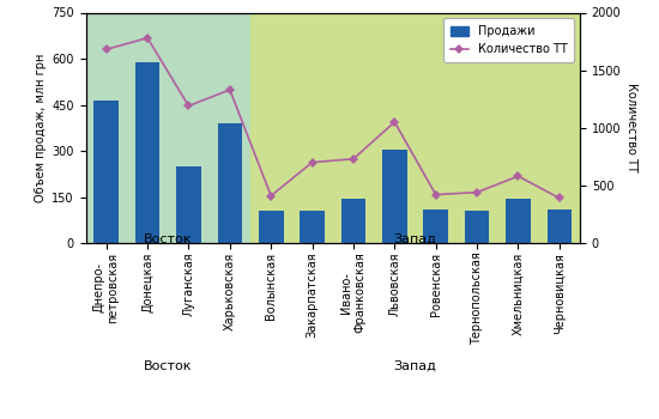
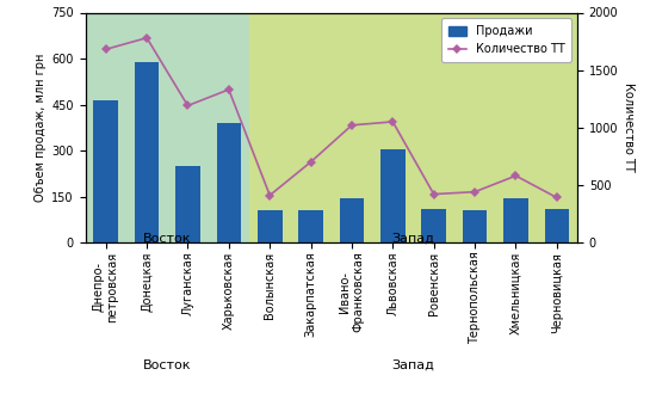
Количество ТТ/Ивано- Франковская: 730 -> 1020
